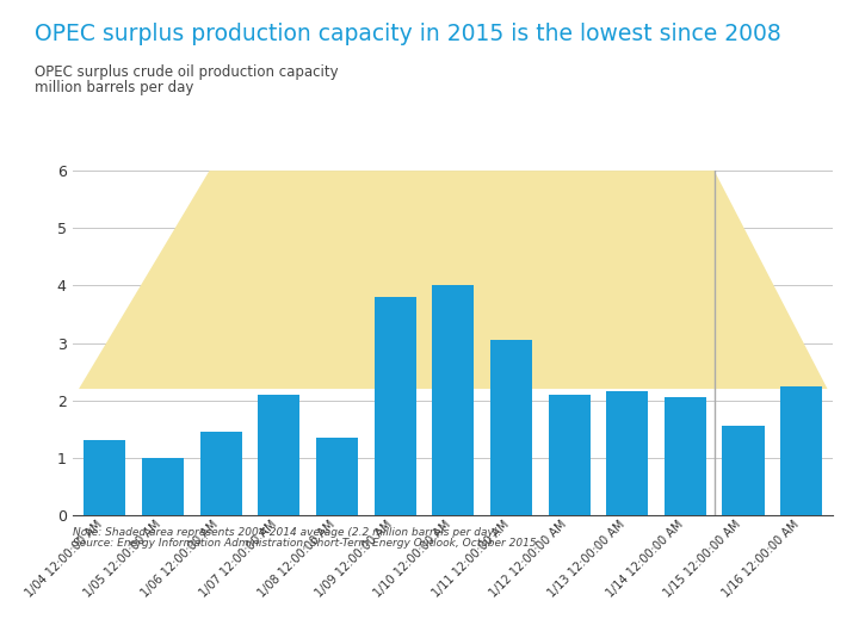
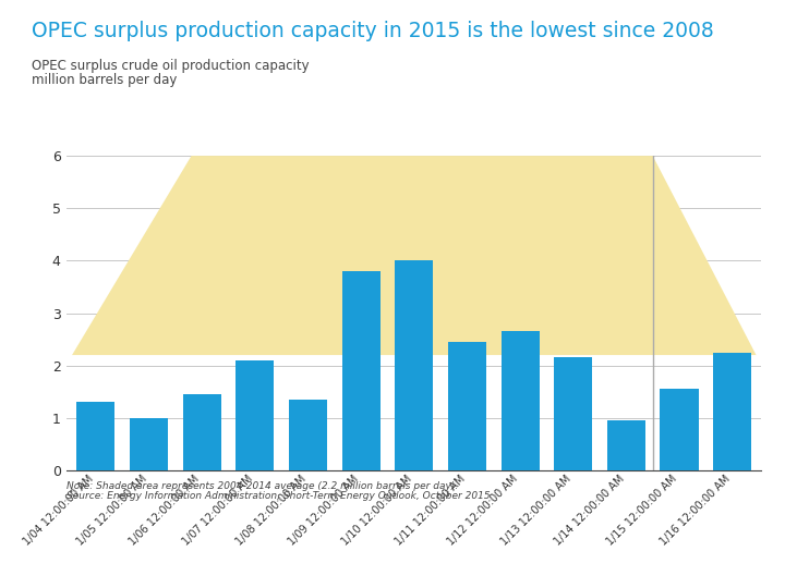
1/11 12:00:00 AM: 3.05 -> 2.45
1/12 12:00:00 AM: 2.10 -> 2.65
1/14 12:00:00 AM: 2.05 -> 0.95
